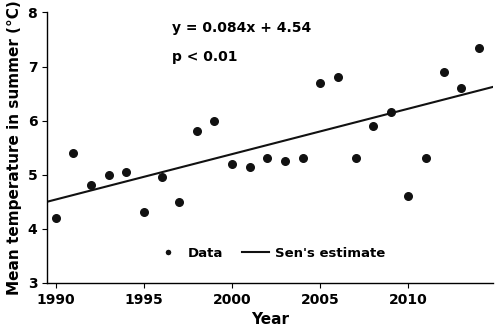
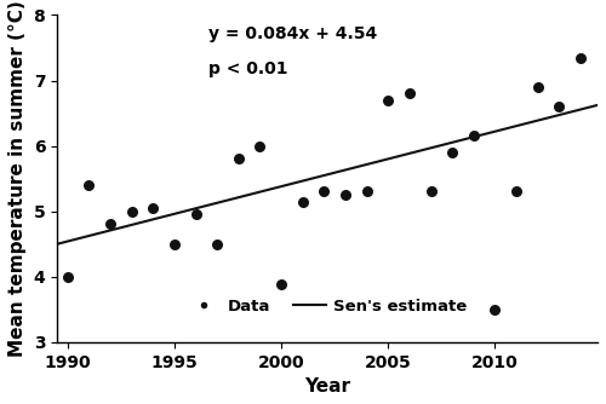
1990: 4.20 -> 4.00
1995: 4.30 -> 4.50
2000: 5.20 -> 3.88
2010: 4.60 -> 3.50
